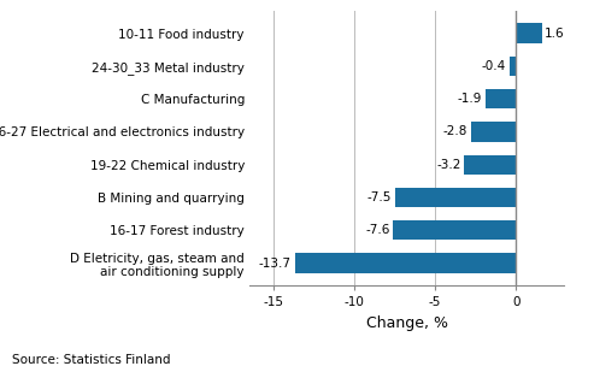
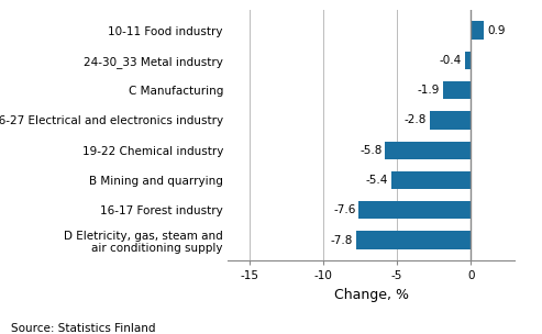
10-11 Food industry: 1.6 -> 0.9
19-22 Chemical industry: -3.2 -> -5.8
B Mining and quarrying: -7.5 -> -5.4
D Eletricity, gas, steam and air conditioning supply: -13.7 -> -7.8
